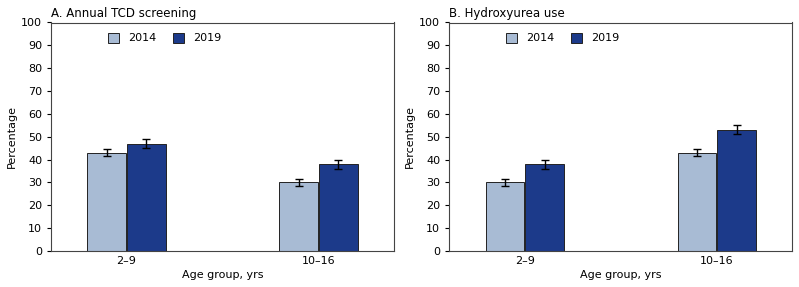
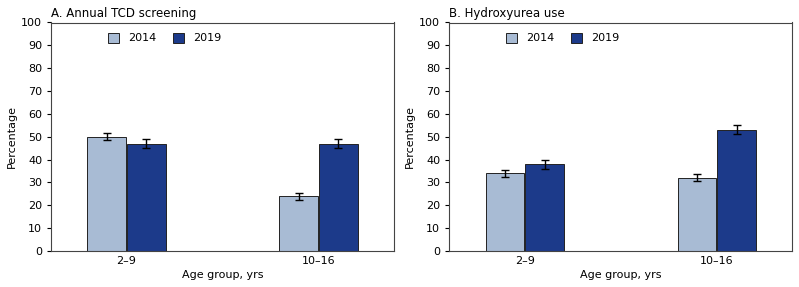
A. Annual TCD screening/2014/2–9: 43 -> 50
A. Annual TCD screening/2014/10–16: 30 -> 24
A. Annual TCD screening/2019/10–16: 38 -> 47
B. Hydroxyurea use/2014/2–9: 30 -> 34
B. Hydroxyurea use/2014/10–16: 43 -> 32
